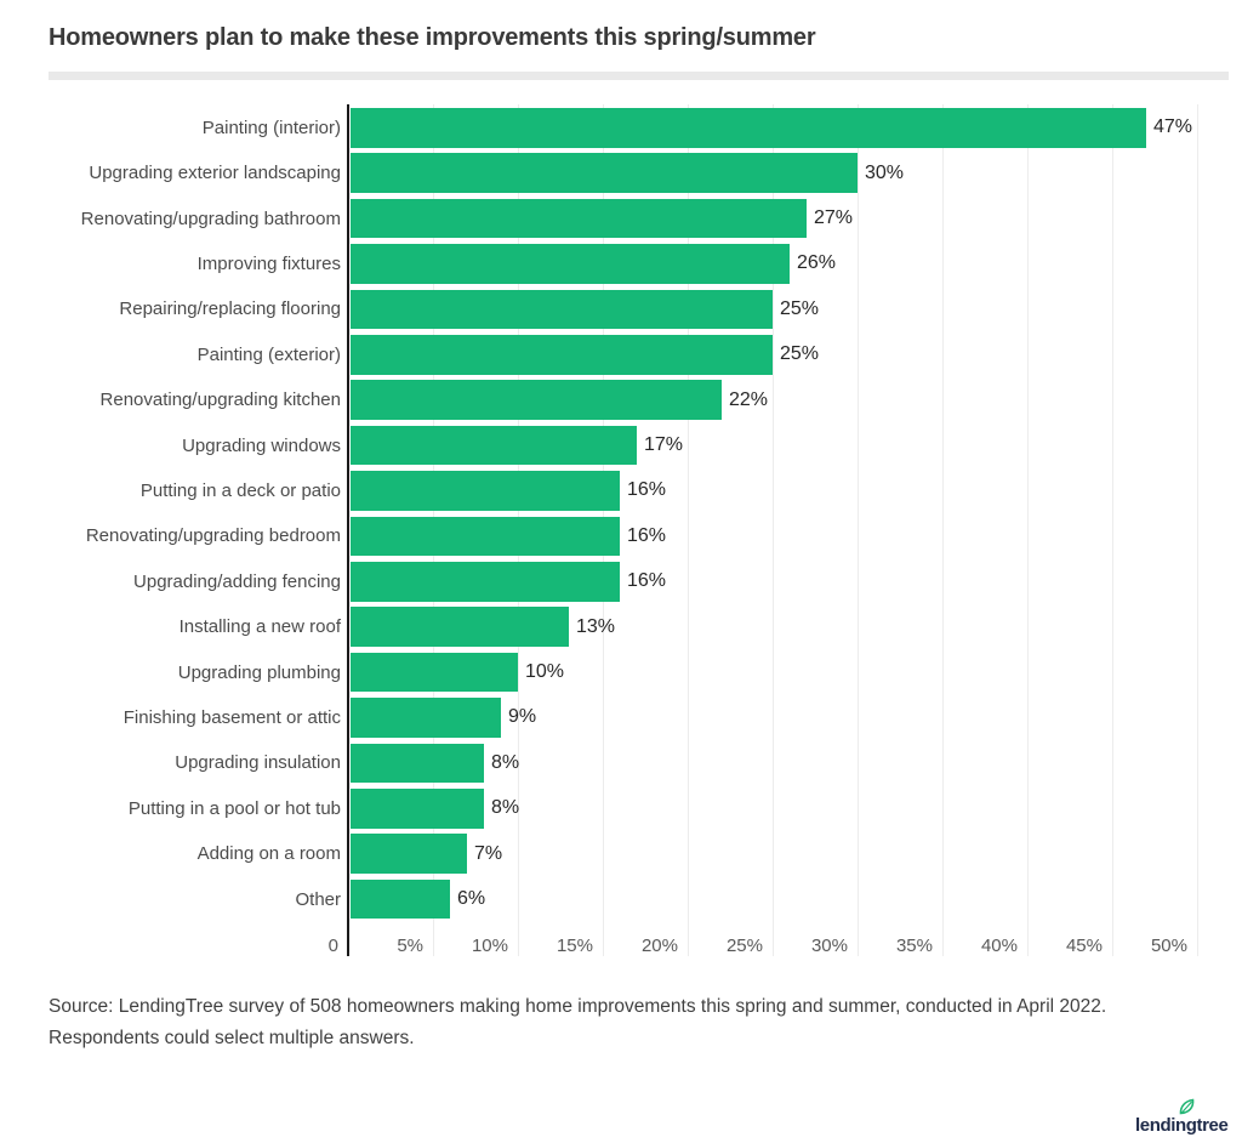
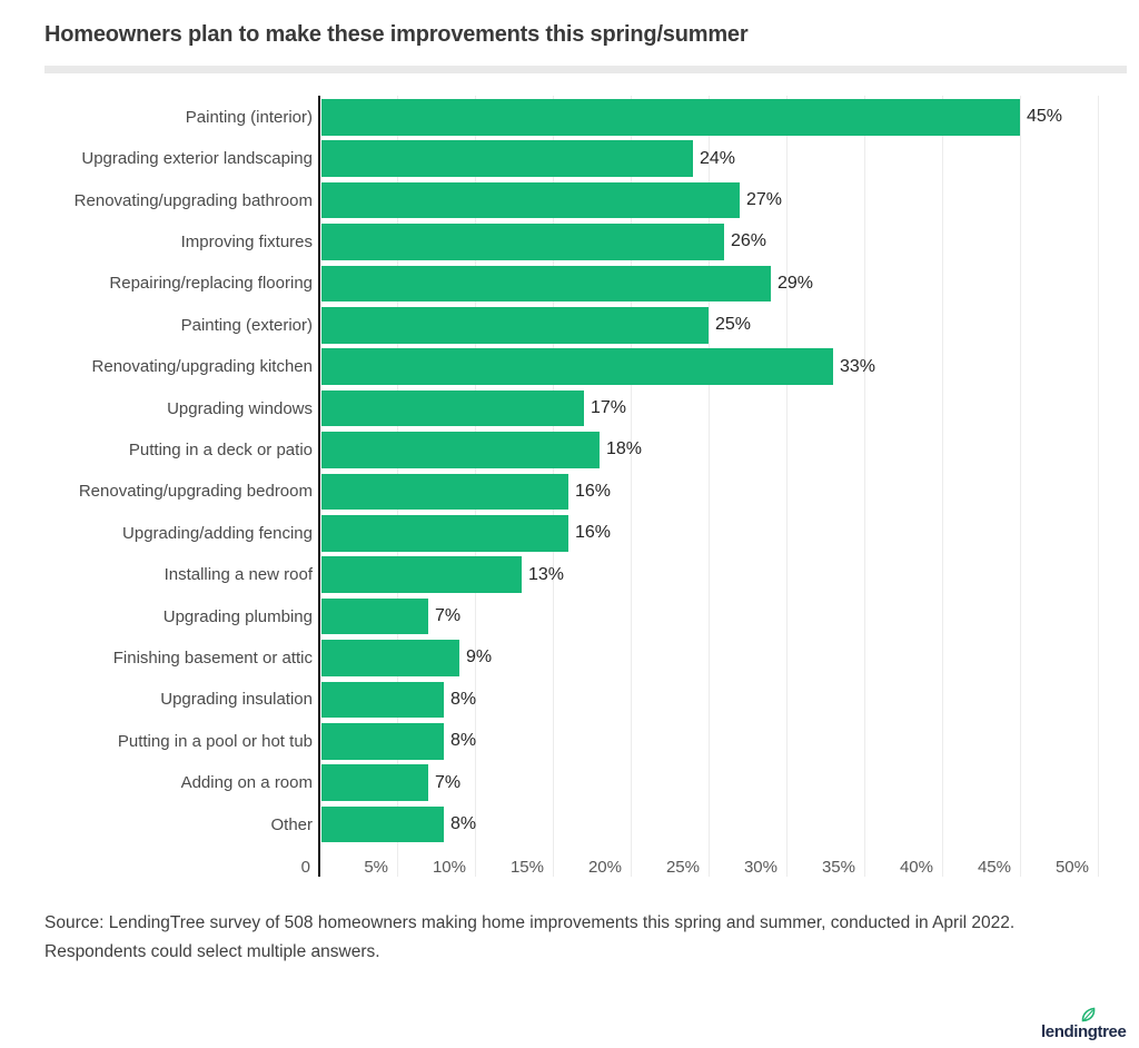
Painting (interior): 47% -> 45%
Upgrading exterior landscaping: 30% -> 24%
Repairing/replacing flooring: 25% -> 29%
Renovating/upgrading kitchen: 22% -> 33%
Putting in a deck or patio: 16% -> 18%
Upgrading plumbing: 10% -> 7%
Other: 6% -> 8%
